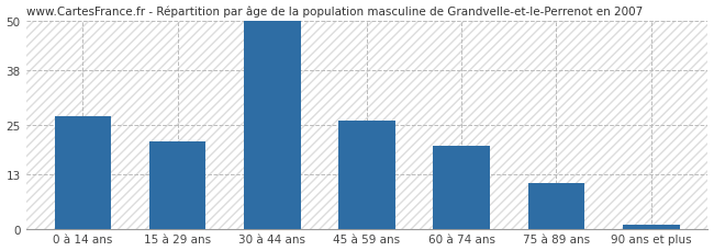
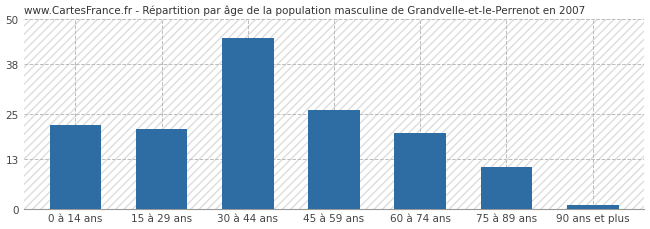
0 à 14 ans: 27 -> 22
30 à 44 ans: 50 -> 45
